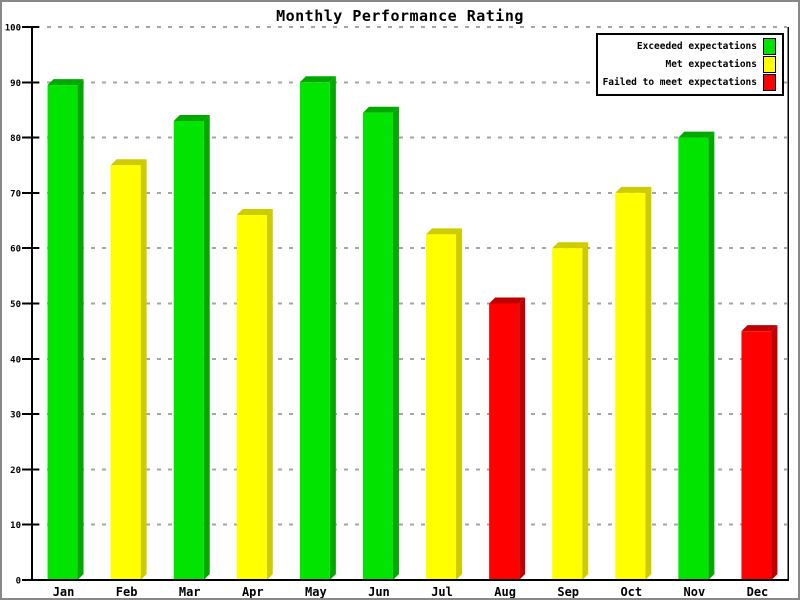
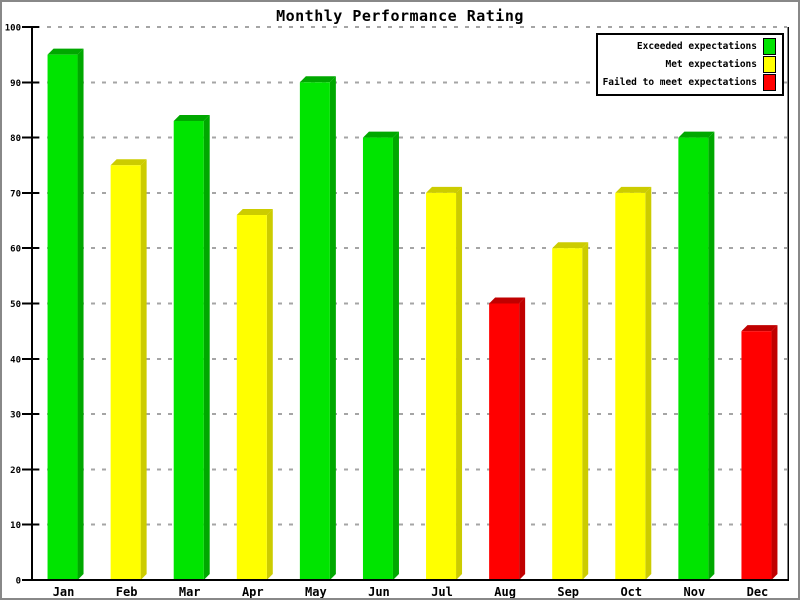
Jan: 90 -> 96
Jun: 85 -> 80
Jul: 63 -> 70
